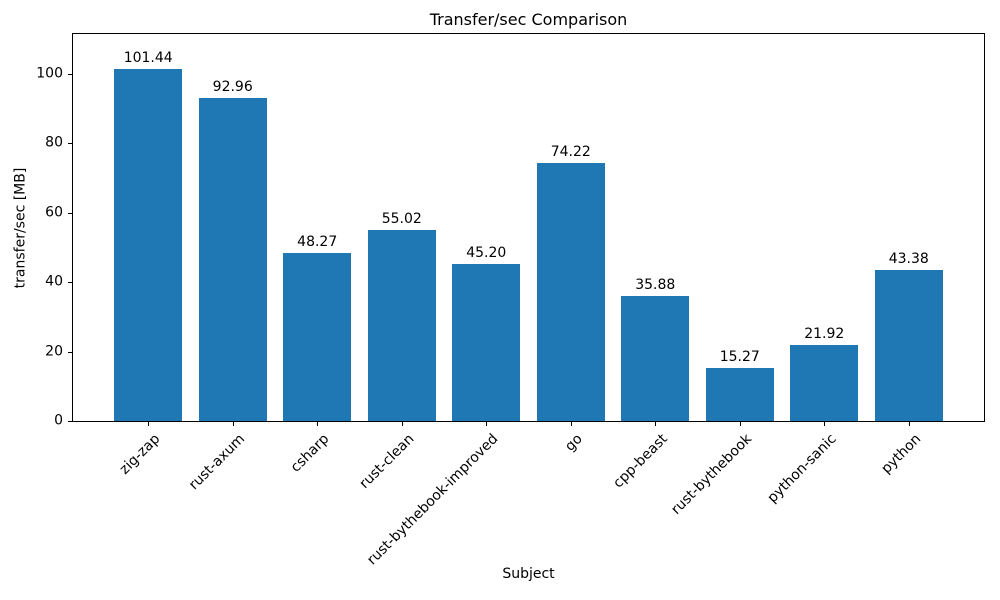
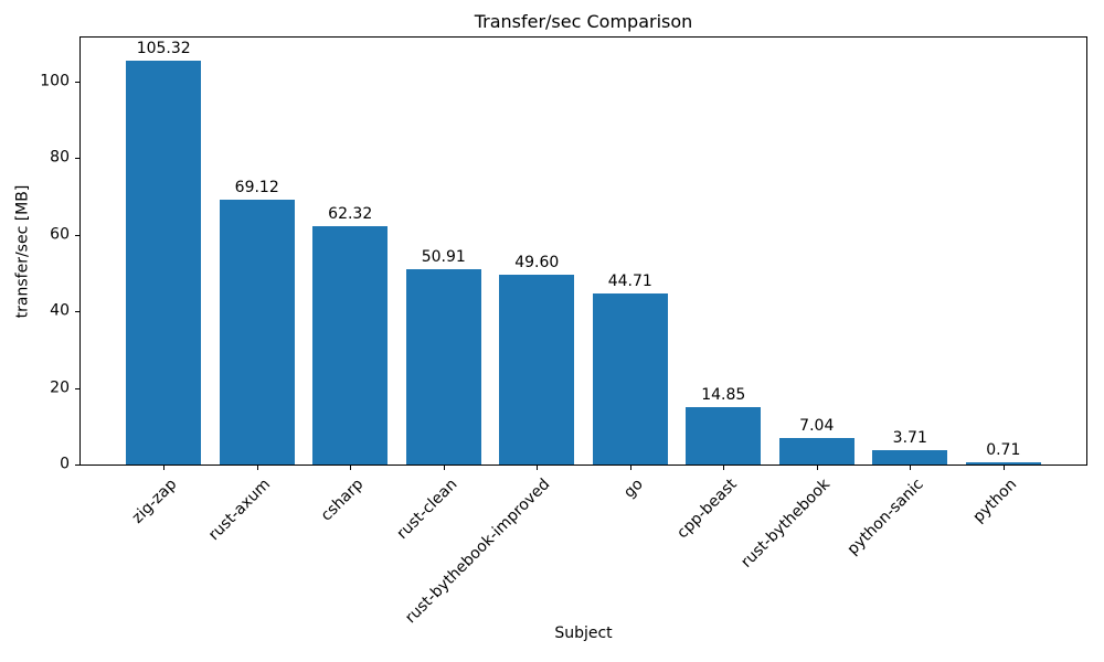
zig-zap: 101.44 -> 105.32
rust-axum: 92.96 -> 69.12
csharp: 48.27 -> 62.32
rust-clean: 55.02 -> 50.91
rust-bythebook-improved: 45.20 -> 49.60
go: 74.22 -> 44.71
cpp-beast: 35.88 -> 14.85
rust-bythebook: 15.27 -> 7.04
python-sanic: 21.92 -> 3.71
python: 43.38 -> 0.71
